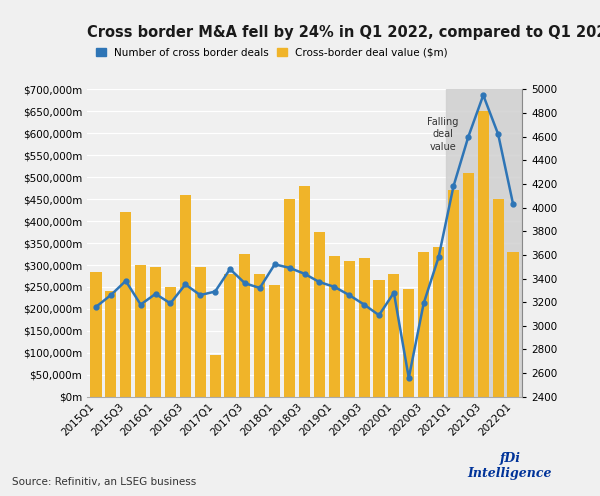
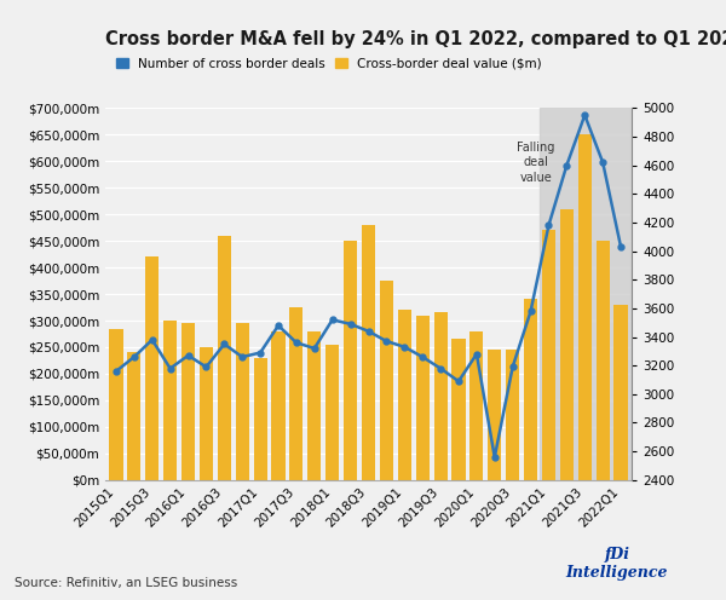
Cross-border deal value ($m)/2017Q1: $95,000m -> $230,000m
Cross-border deal value ($m)/2020Q3: $330,000m -> $245,000m
